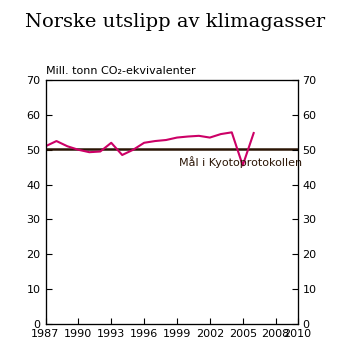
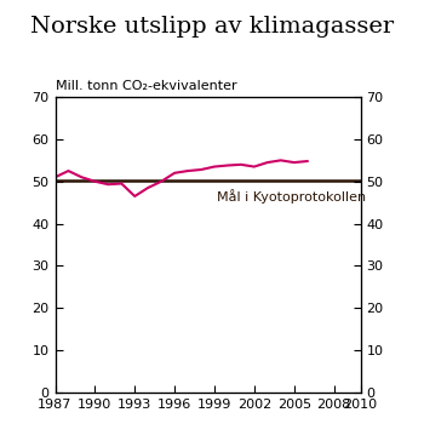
1993: 52.0 -> 46.5
2005: 45.5 -> 54.5
